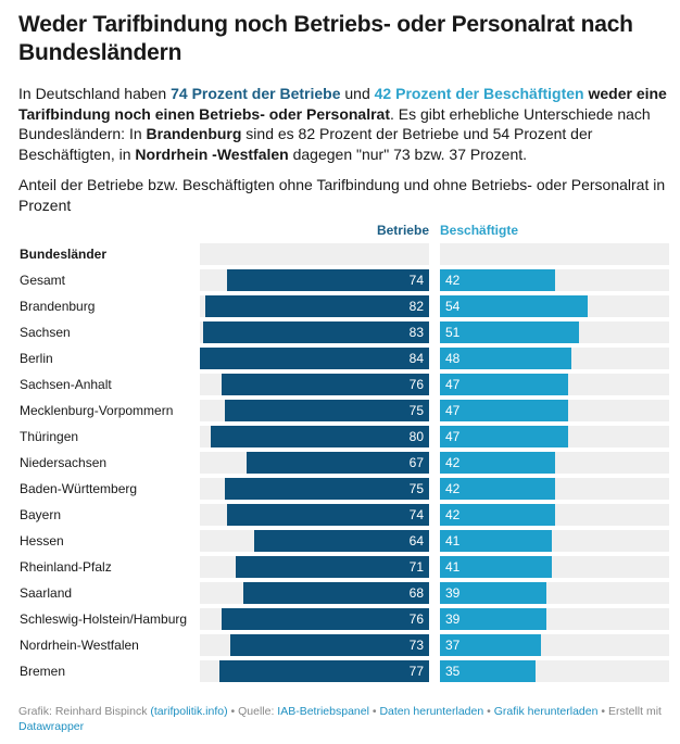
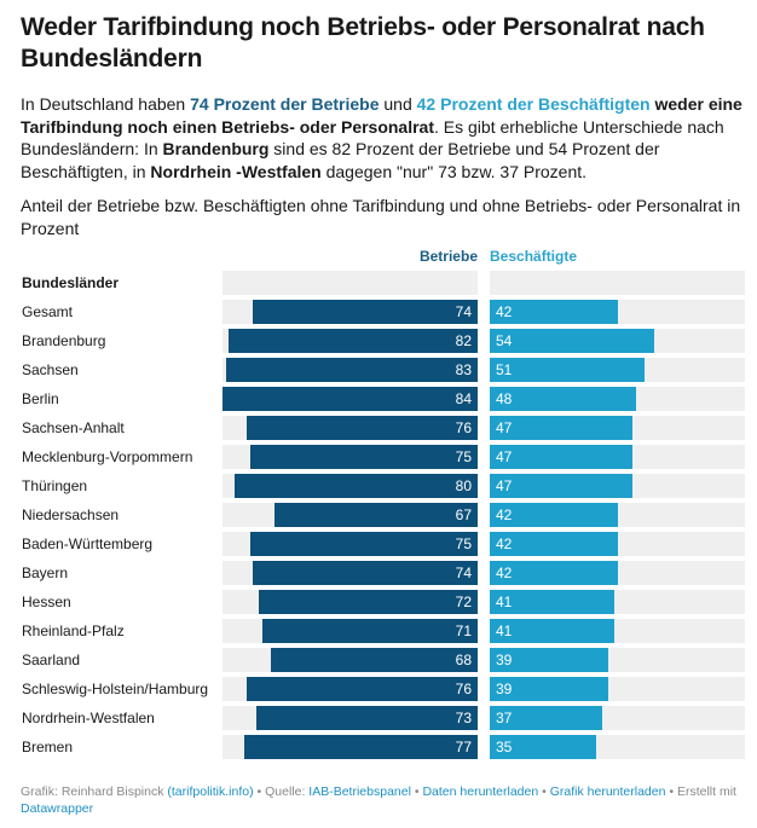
Betriebe/Hessen: 64 -> 72
